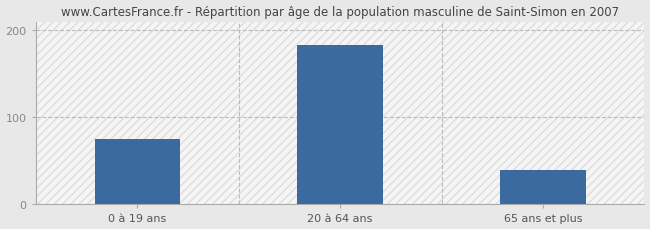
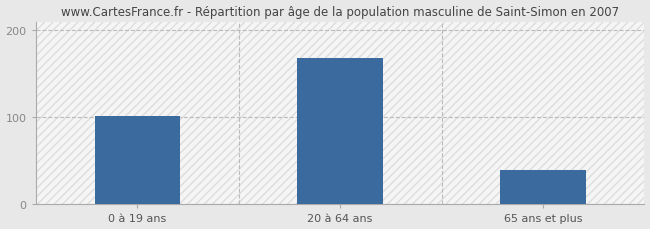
0 à 19 ans: 75 -> 102
20 à 64 ans: 183 -> 168
